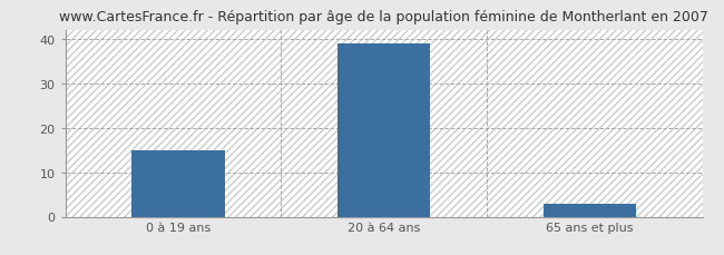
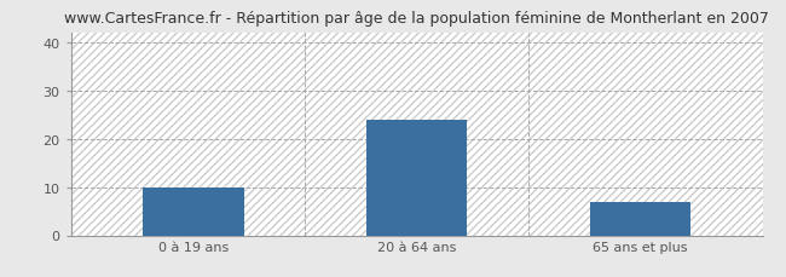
0 à 19 ans: 15 -> 10
20 à 64 ans: 39 -> 24
65 ans et plus: 3 -> 7
